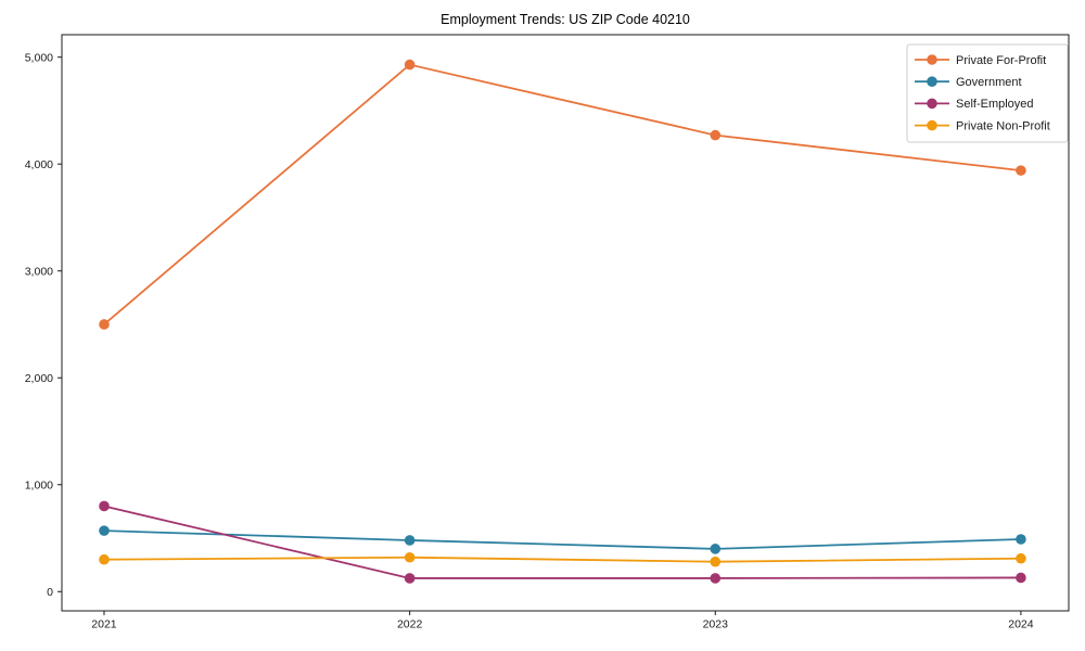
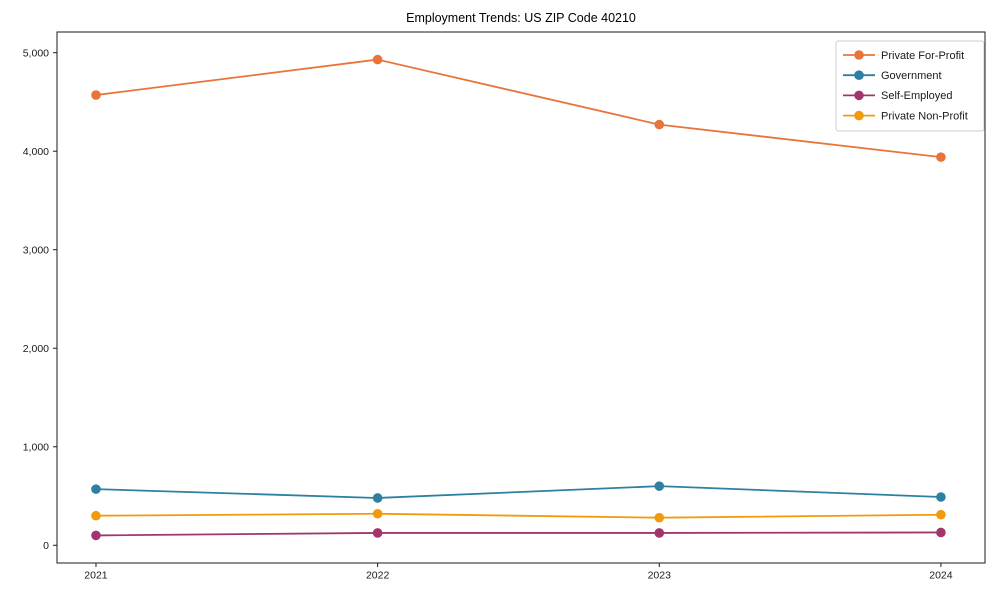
Private For-Profit/2021: 2500 -> 4600
Self-Employed/2021: 800 -> 100
Government/2023: 400 -> 600
